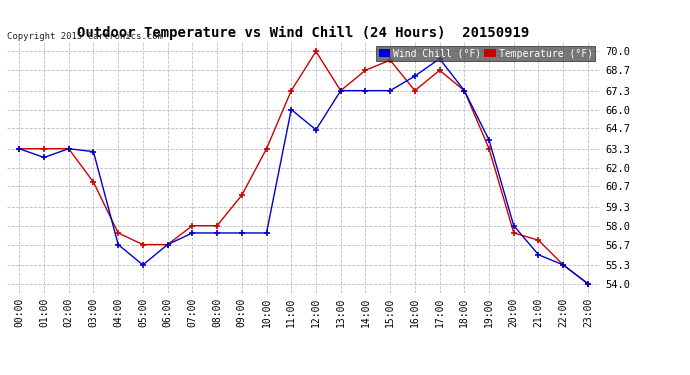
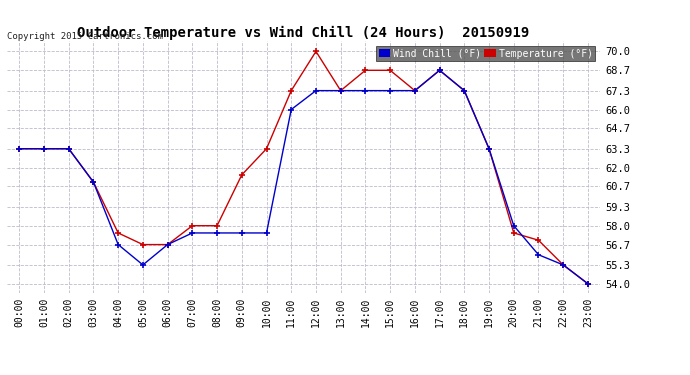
Wind Chill (°F)/01:00: 62.7 -> 63.3
Wind Chill (°F)/03:00: 63.1 -> 61.0
Temperature (°F)/09:00: 60.1 -> 61.5
Wind Chill (°F)/12:00: 64.6 -> 67.3
Temperature (°F)/15:00: 69.4 -> 68.7
Wind Chill (°F)/16:00: 68.3 -> 67.3
Wind Chill (°F)/17:00: 69.5 -> 68.7
Wind Chill (°F)/19:00: 63.9 -> 63.3
